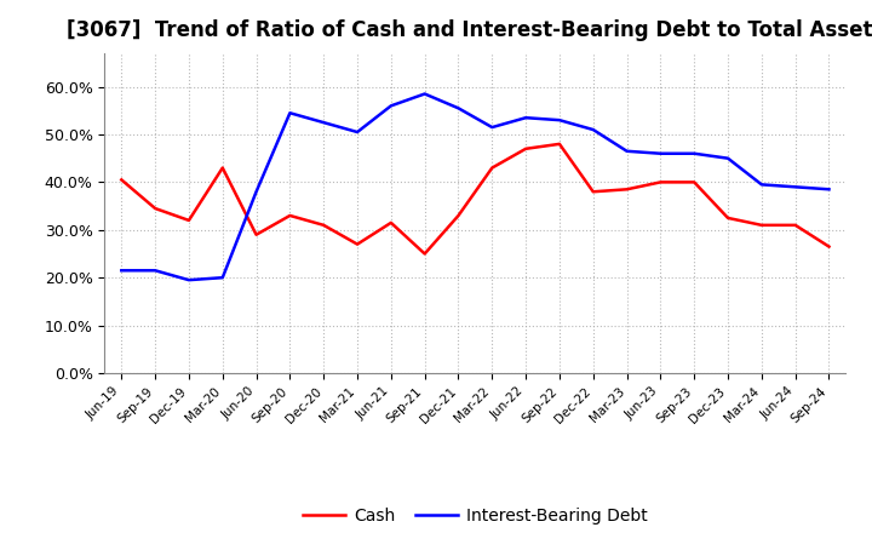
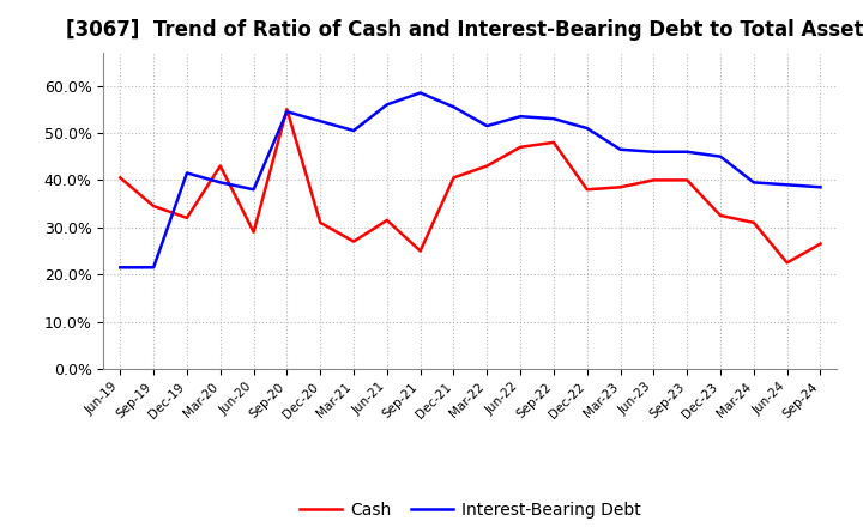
Interest-Bearing Debt/Dec-19: 19.5% -> 41.5%
Interest-Bearing Debt/Mar-20: 20.0% -> 39.5%
Cash/Sep-20: 33.0% -> 55.0%
Cash/Dec-21: 33.0% -> 40.5%
Cash/Jun-24: 31.0% -> 22.5%
